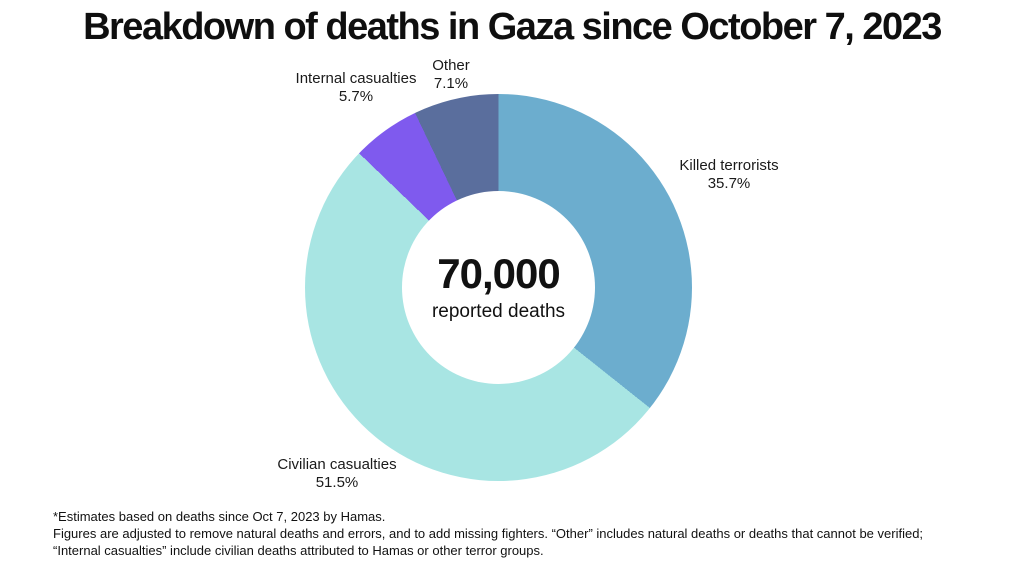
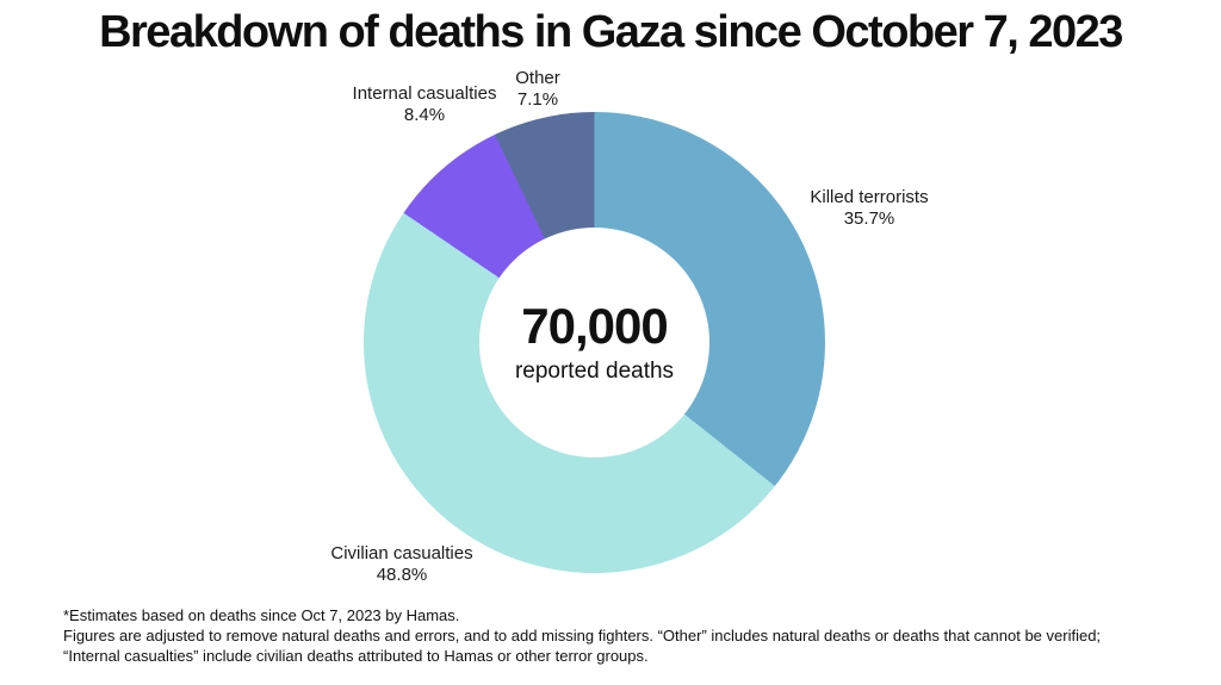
Civilian casualties: 51.5% -> 48.8%
Internal casualties: 5.7% -> 8.4%
